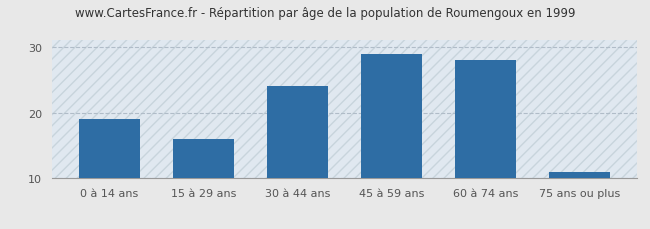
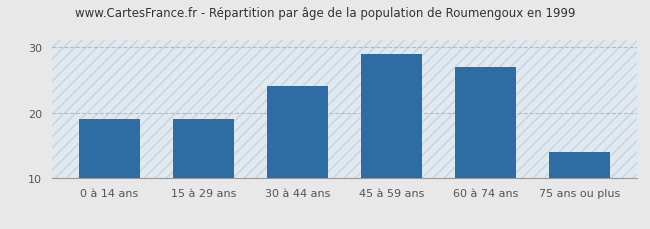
15 à 29 ans: 16 -> 19
60 à 74 ans: 28 -> 27
75 ans ou plus: 11 -> 14
